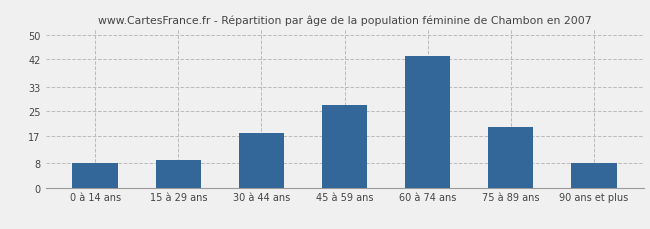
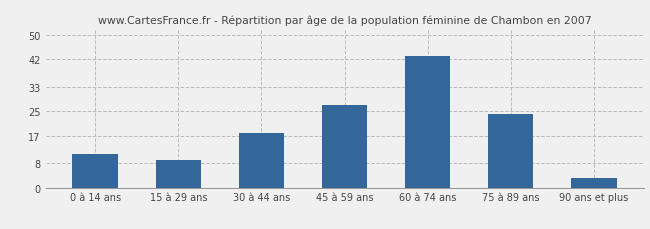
0 à 14 ans: 8 -> 11
75 à 89 ans: 20 -> 24
90 ans et plus: 8 -> 3
